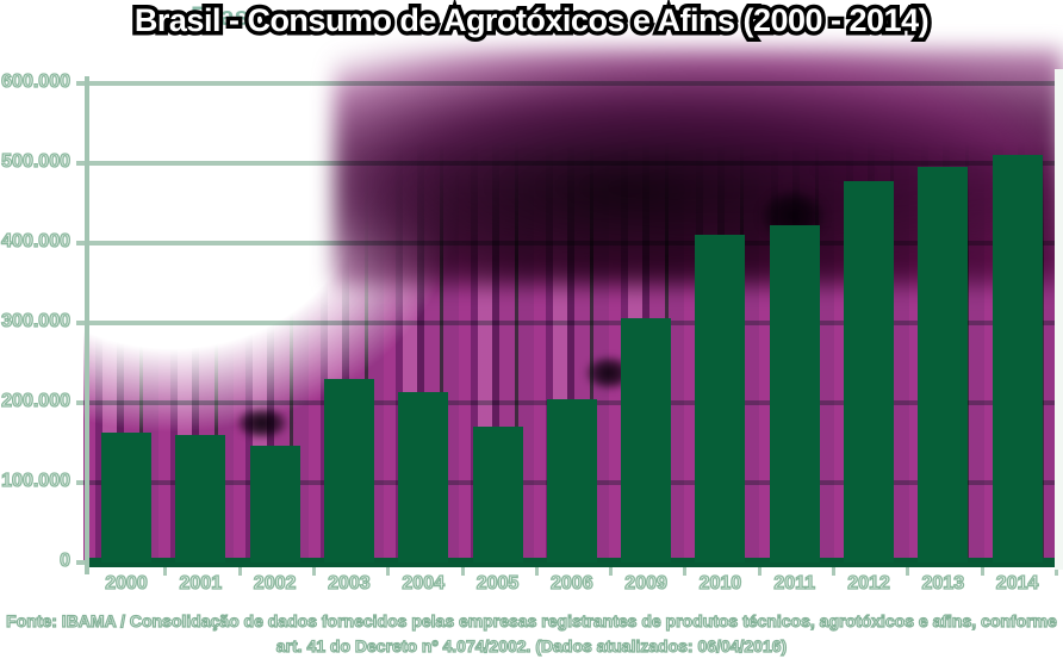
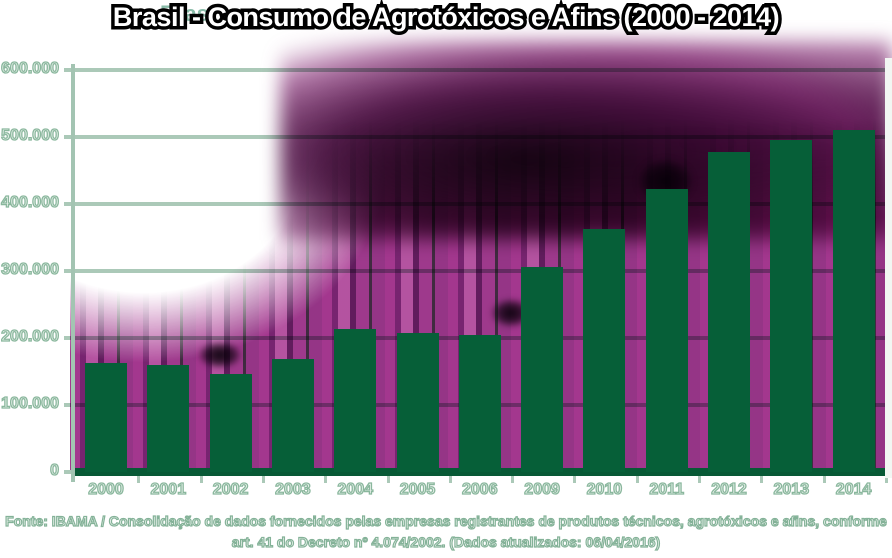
2003: 230000 -> 170000
2005: 170000 -> 210000
2010: 410000 -> 360000
